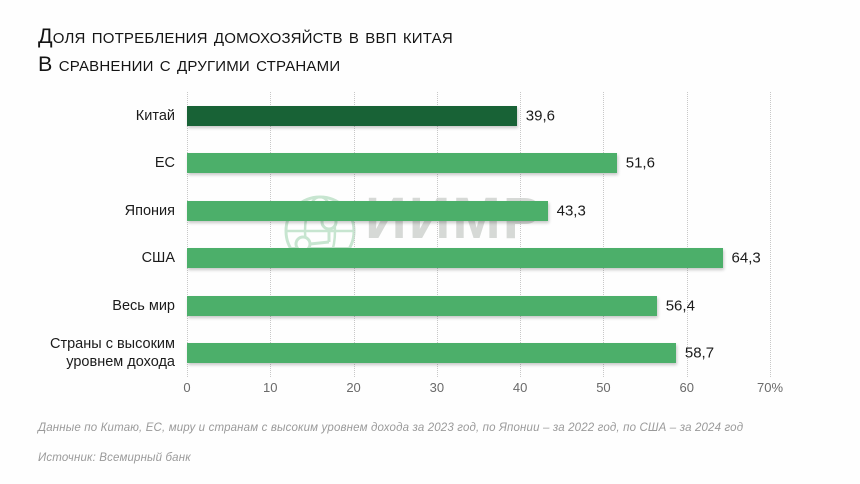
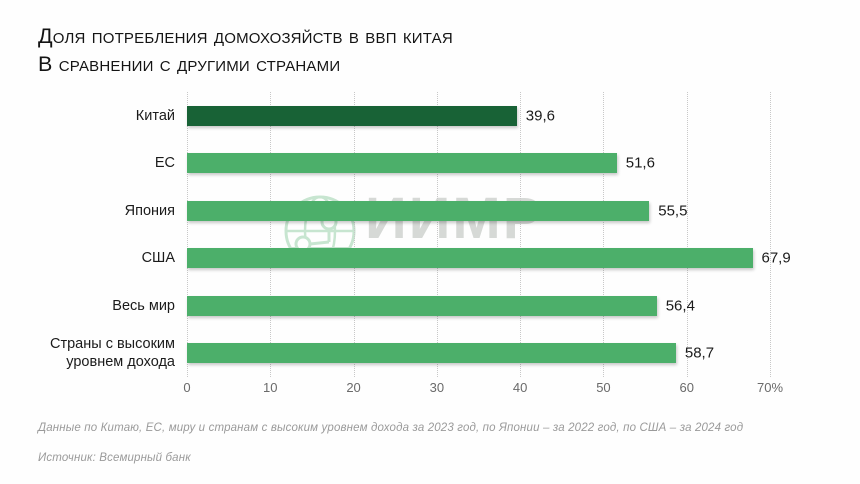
Япония: 43,3 -> 55,5
США: 64,3 -> 67,9
